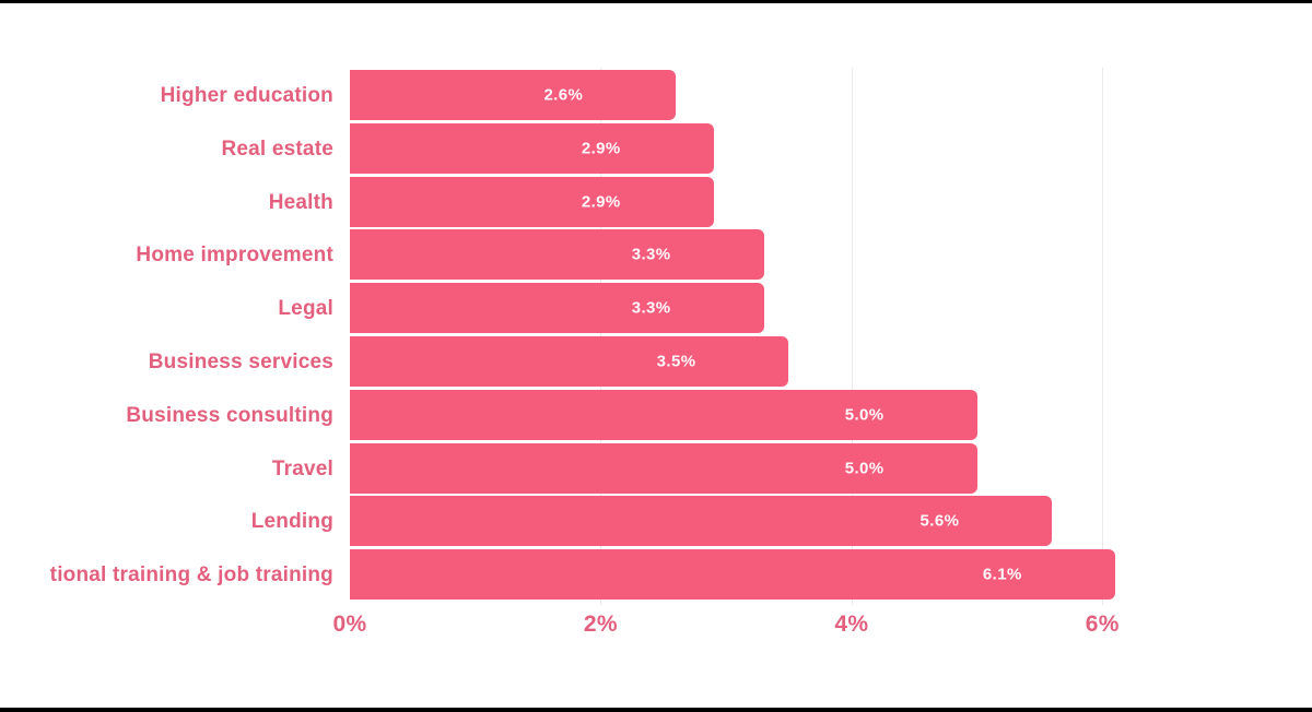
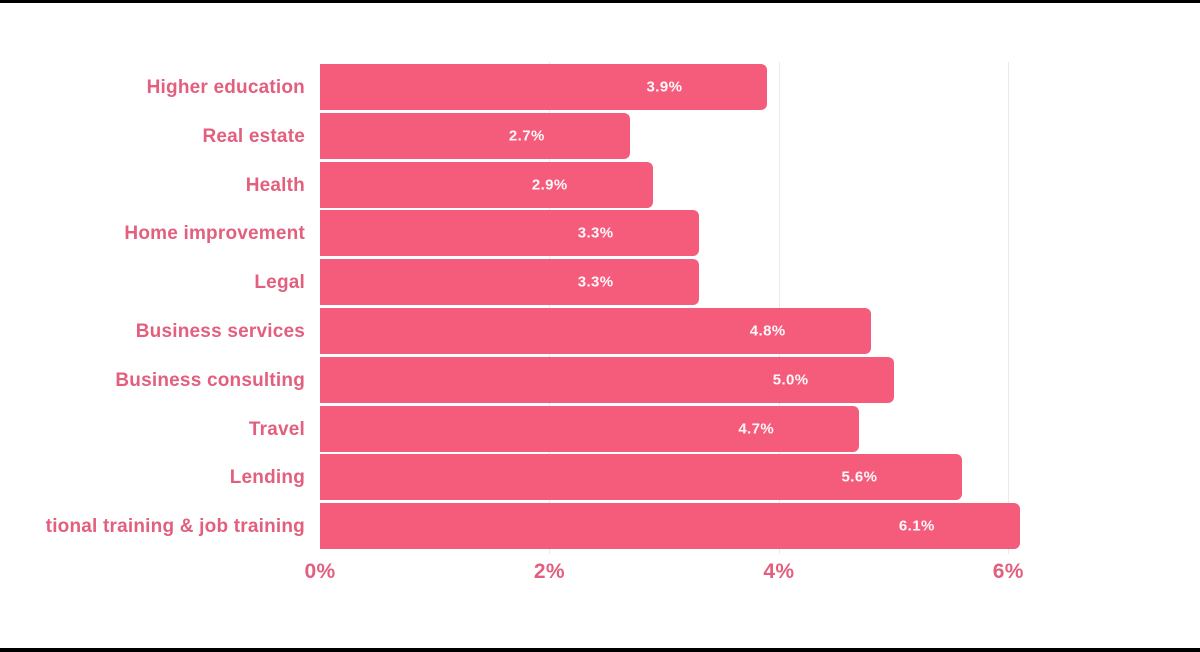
Higher education: 2.6% -> 3.9%
Real estate: 2.9% -> 2.7%
Business services: 3.5% -> 4.8%
Travel: 5.0% -> 4.7%
